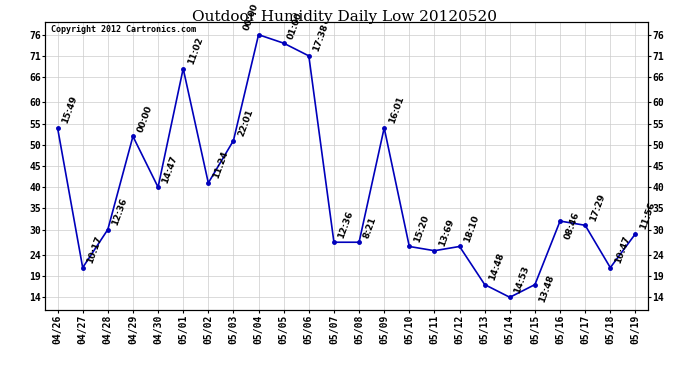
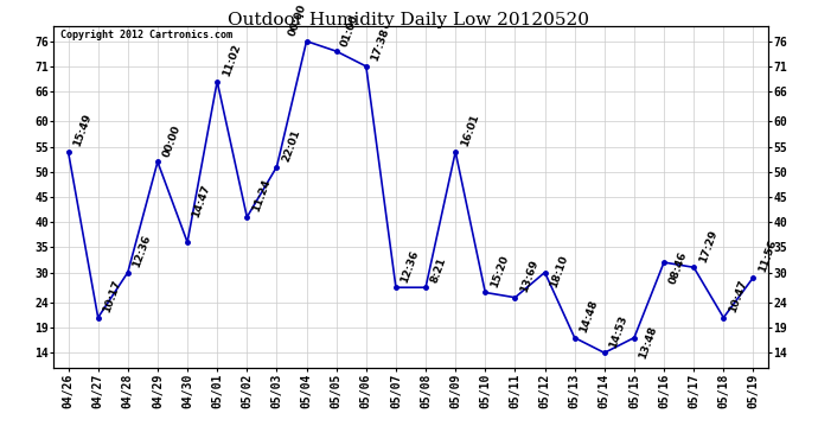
04/30: 40 -> 36
05/12: 26 -> 30
